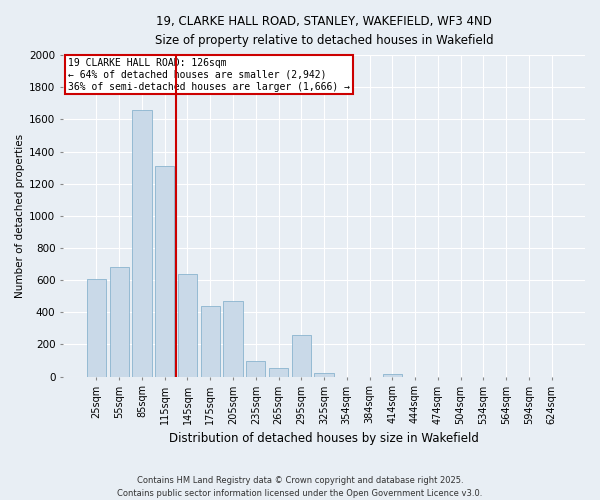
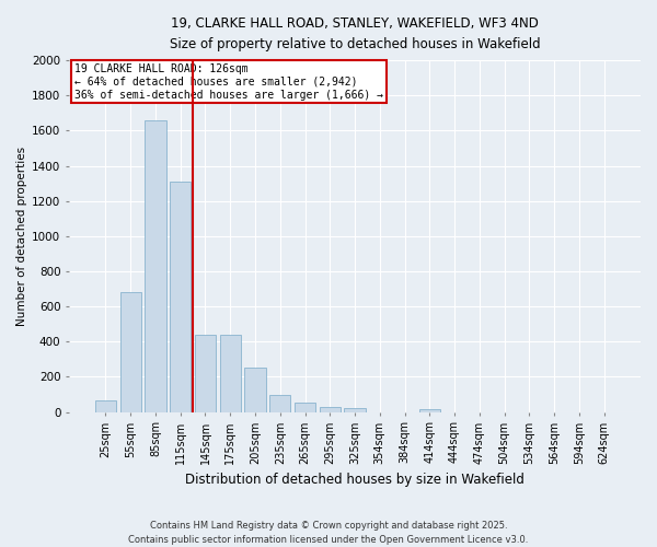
25sqm: 610 -> 60
145sqm: 640 -> 440
205sqm: 470 -> 250
295sqm: 260 -> 30
